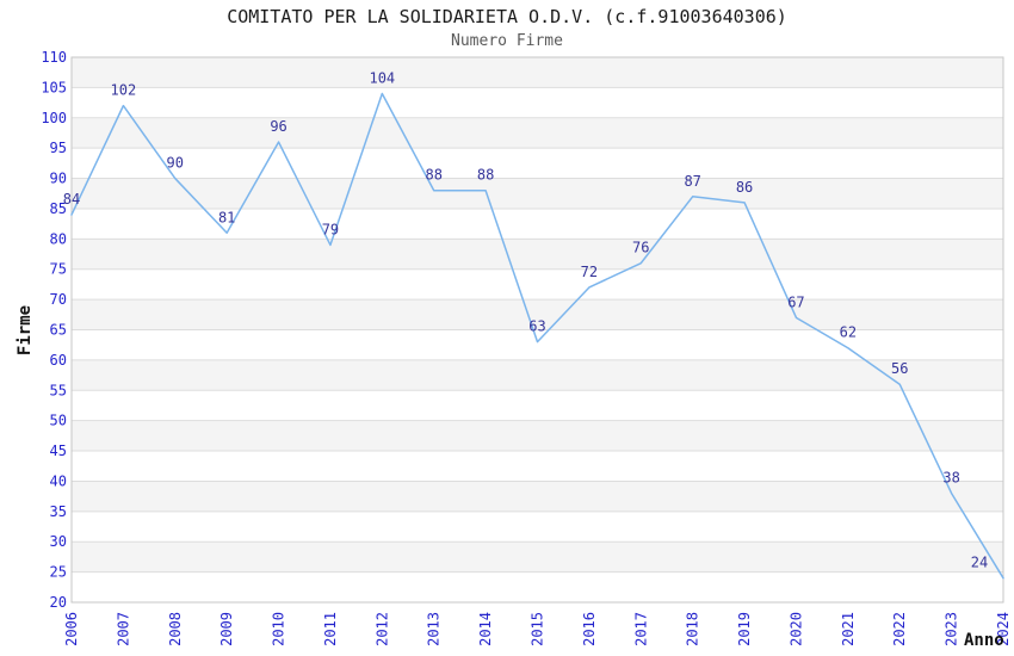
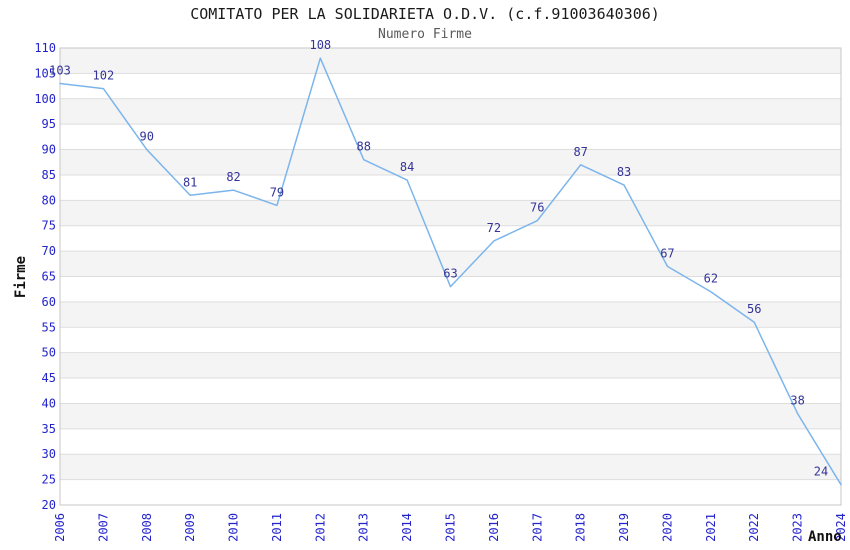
2006: 84 -> 103
2010: 96 -> 82
2012: 104 -> 108
2014: 88 -> 84
2019: 86 -> 83
